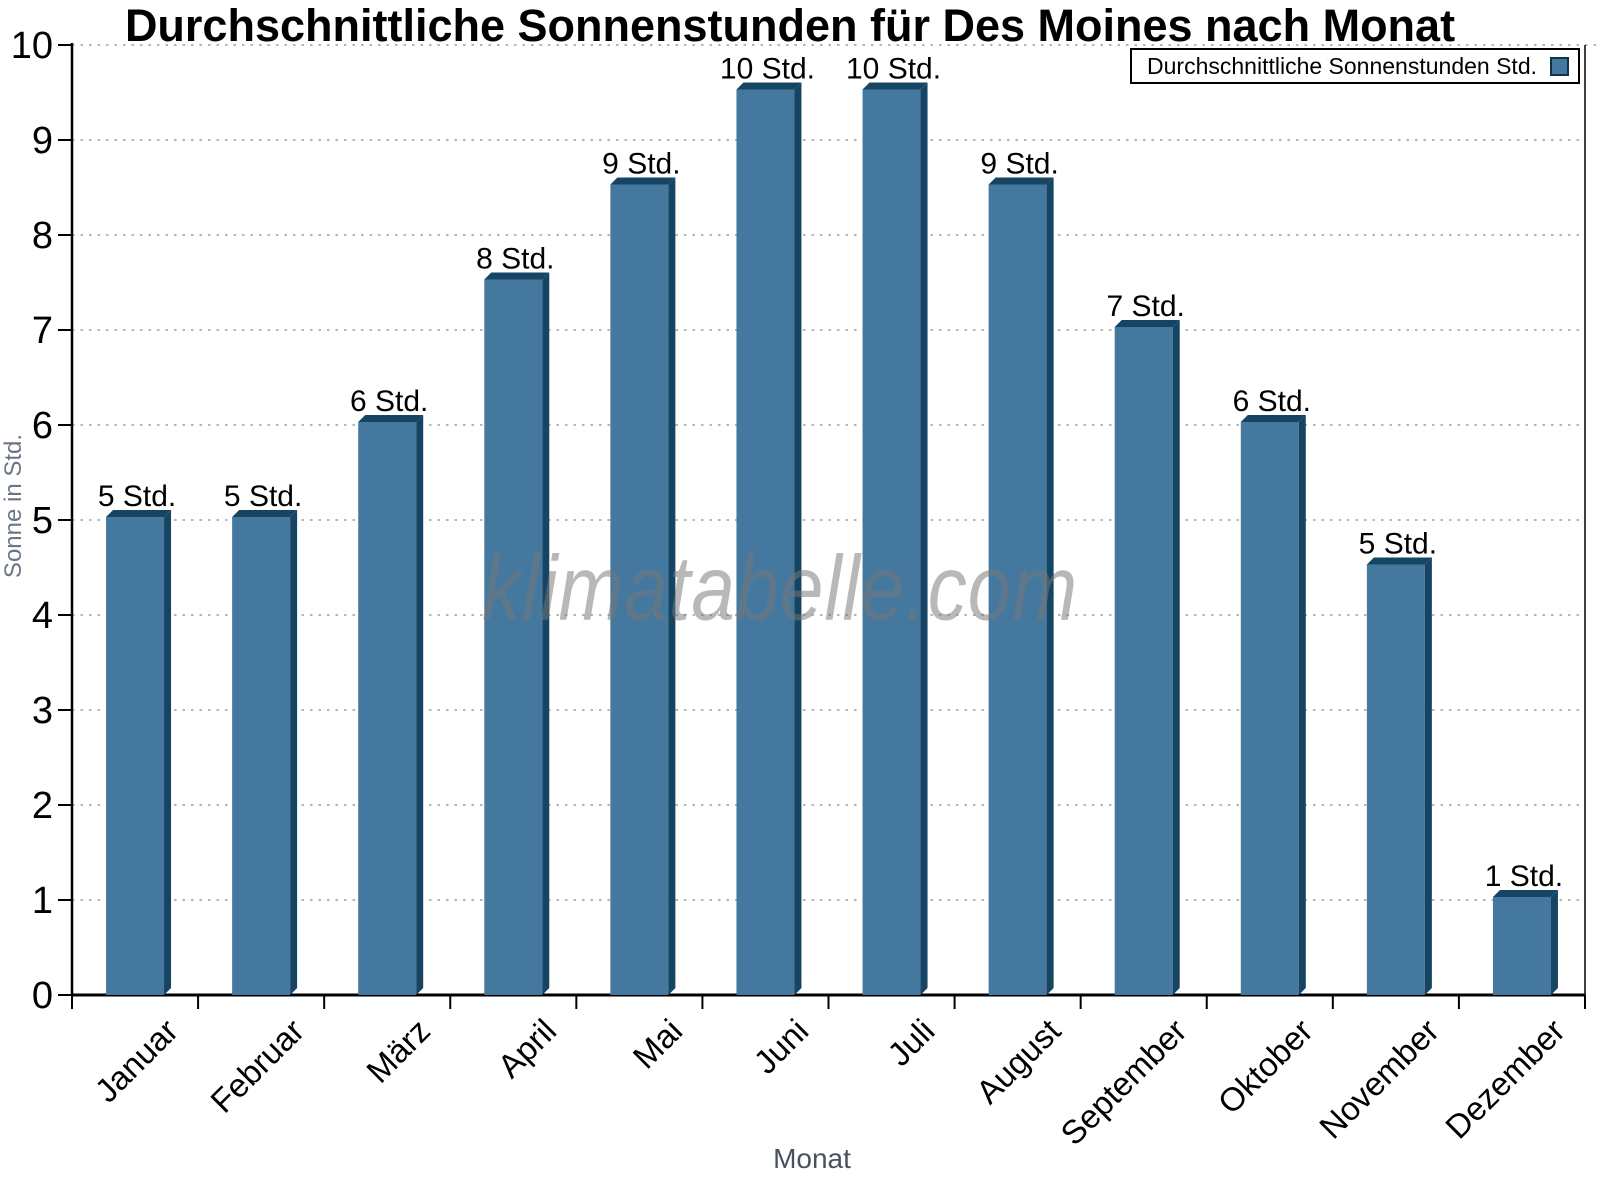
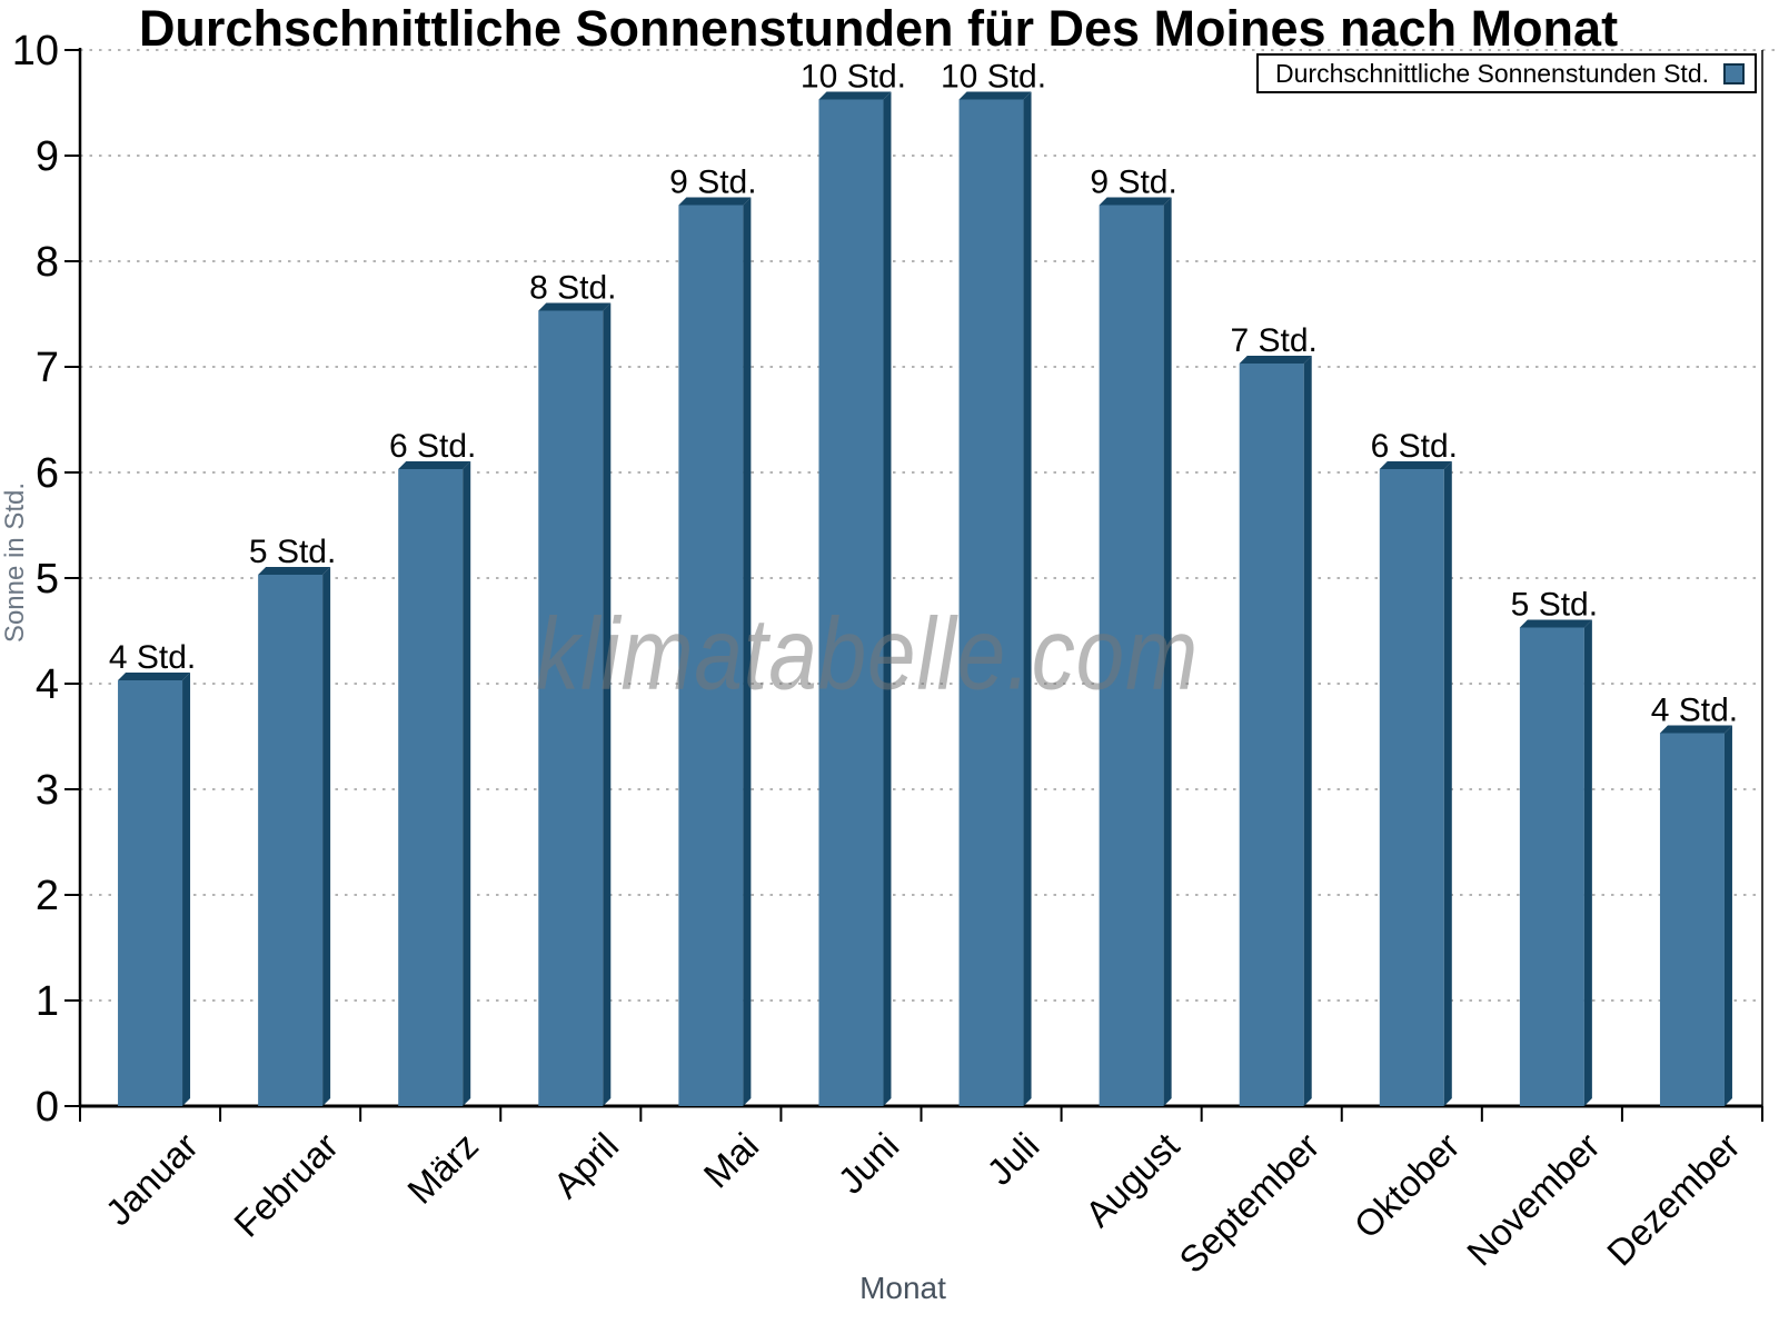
Januar: 5 -> 4
Dezember: 1 -> 4
